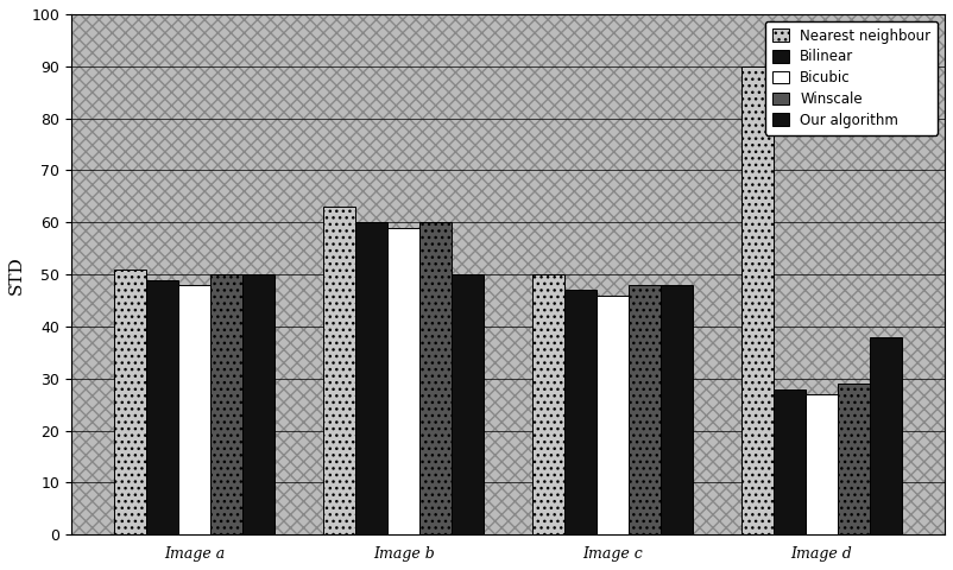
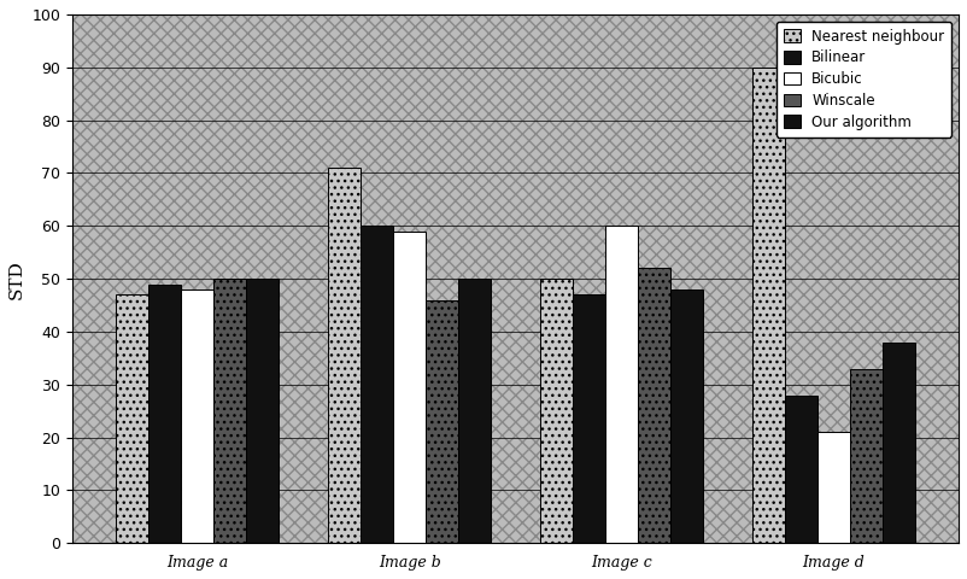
Nearest neighbour/Image a: 51 -> 47
Nearest neighbour/Image b: 63 -> 71
Winscale/Image b: 60 -> 46
Bicubic/Image c: 46 -> 60
Winscale/Image c: 48 -> 52
Bicubic/Image d: 27 -> 21
Winscale/Image d: 29 -> 33
